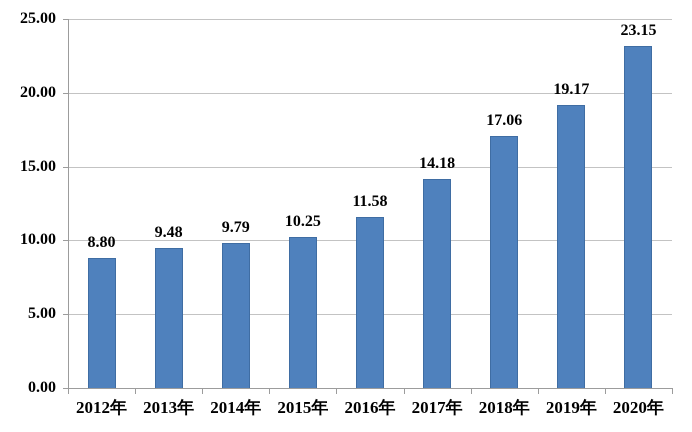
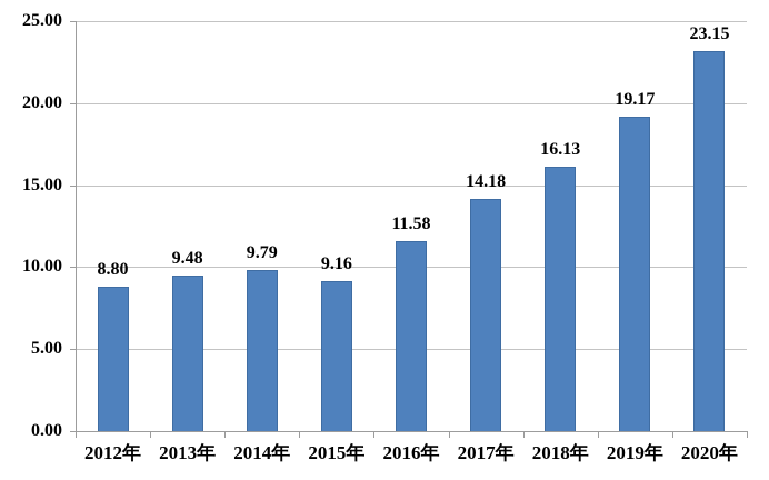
2015年: 10.25 -> 9.16
2018年: 17.06 -> 16.13
